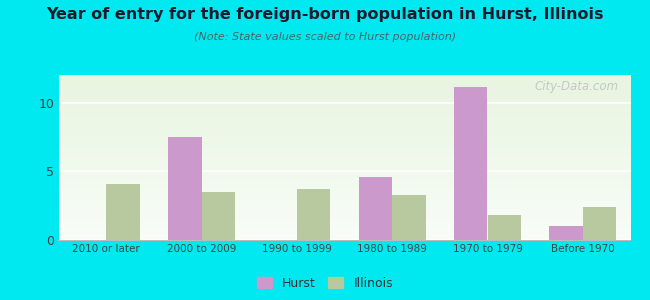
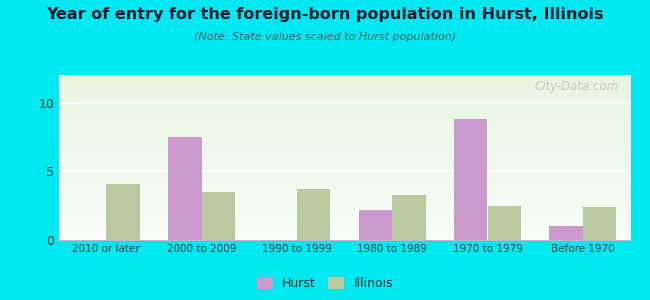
Hurst/1980 to 1989: 4.6 -> 2.2
Hurst/1970 to 1979: 11.1 -> 8.8
Illinois/1970 to 1979: 1.8 -> 2.5
